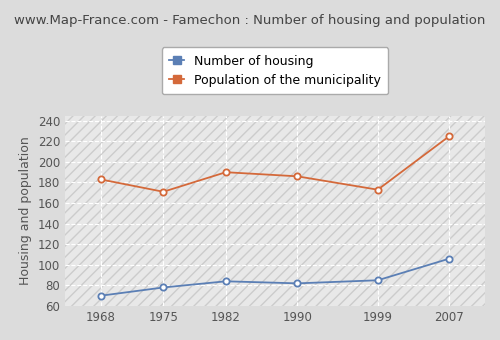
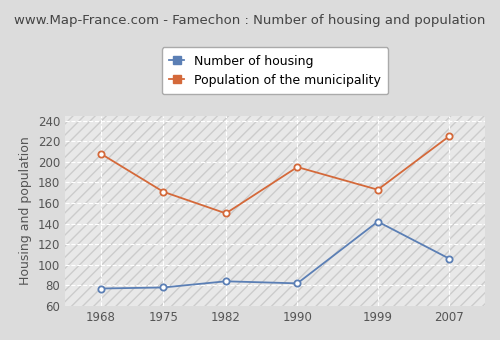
Number of housing/1968: 70 -> 77
Population of the municipality/1968: 183 -> 208
Population of the municipality/1982: 190 -> 150
Population of the municipality/1990: 186 -> 195
Number of housing/1999: 85 -> 142
